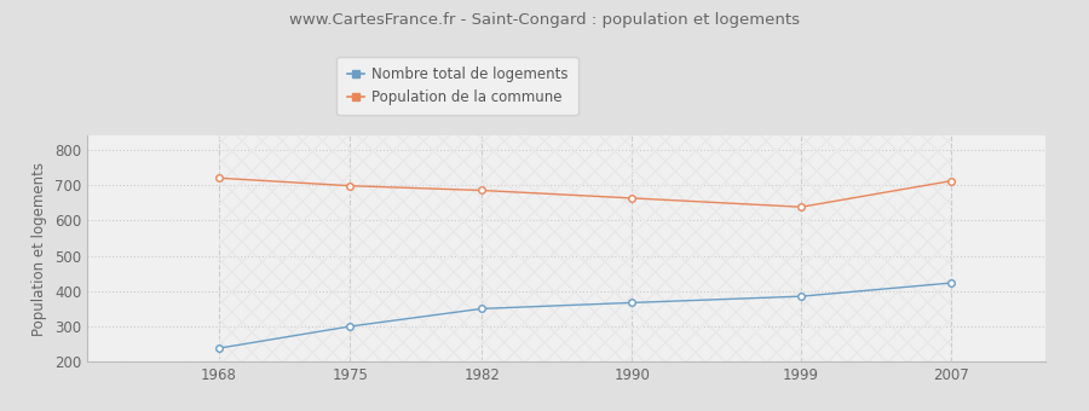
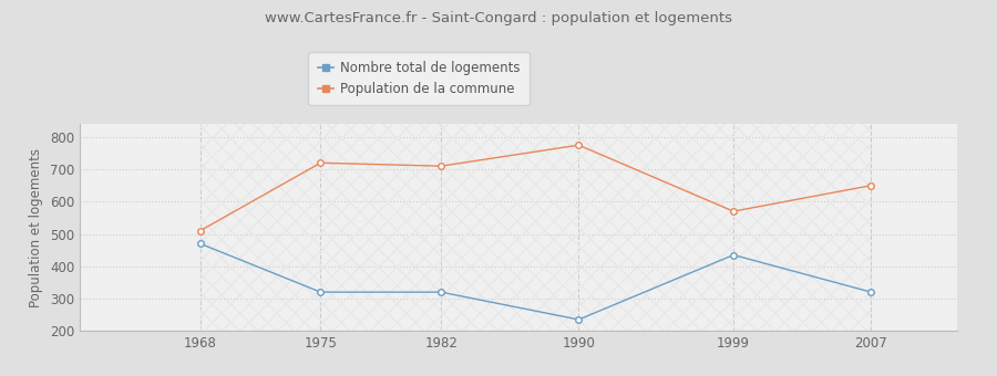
Nombre total de logements/1968: 238 -> 470
Population de la commune/1968: 720 -> 510
Nombre total de logements/1975: 300 -> 320
Population de la commune/1975: 698 -> 720
Nombre total de logements/1982: 350 -> 320
Population de la commune/1982: 685 -> 710
Nombre total de logements/1990: 367 -> 235
Population de la commune/1990: 663 -> 775
Nombre total de logements/1999: 385 -> 435
Population de la commune/1999: 638 -> 570
Nombre total de logements/2007: 423 -> 320
Population de la commune/2007: 712 -> 650
